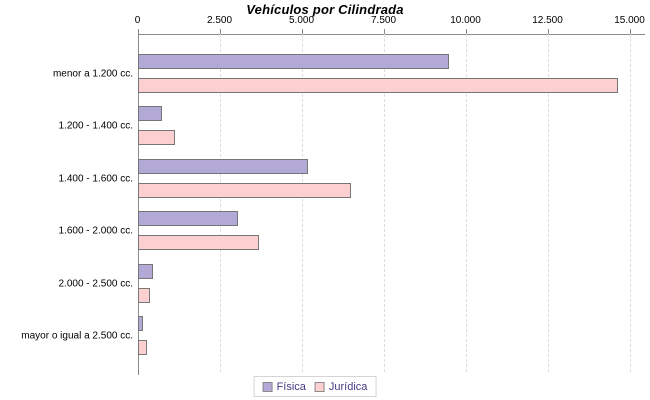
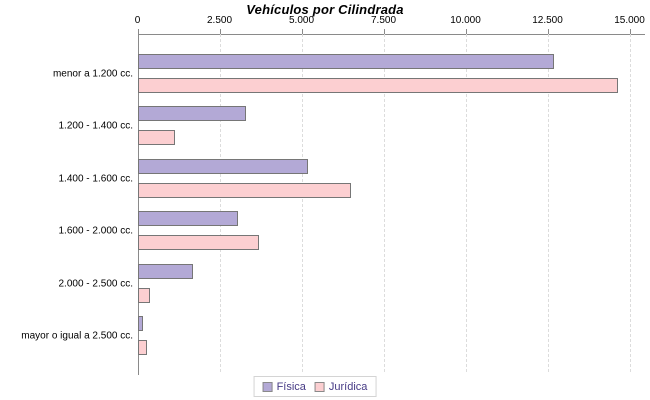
Física/menor a 1.200 cc.: 9500 -> 12700
Física/1.200 - 1.400 cc.: 800 -> 3300
Física/2.000 - 2.500 cc.: 500 -> 1700
